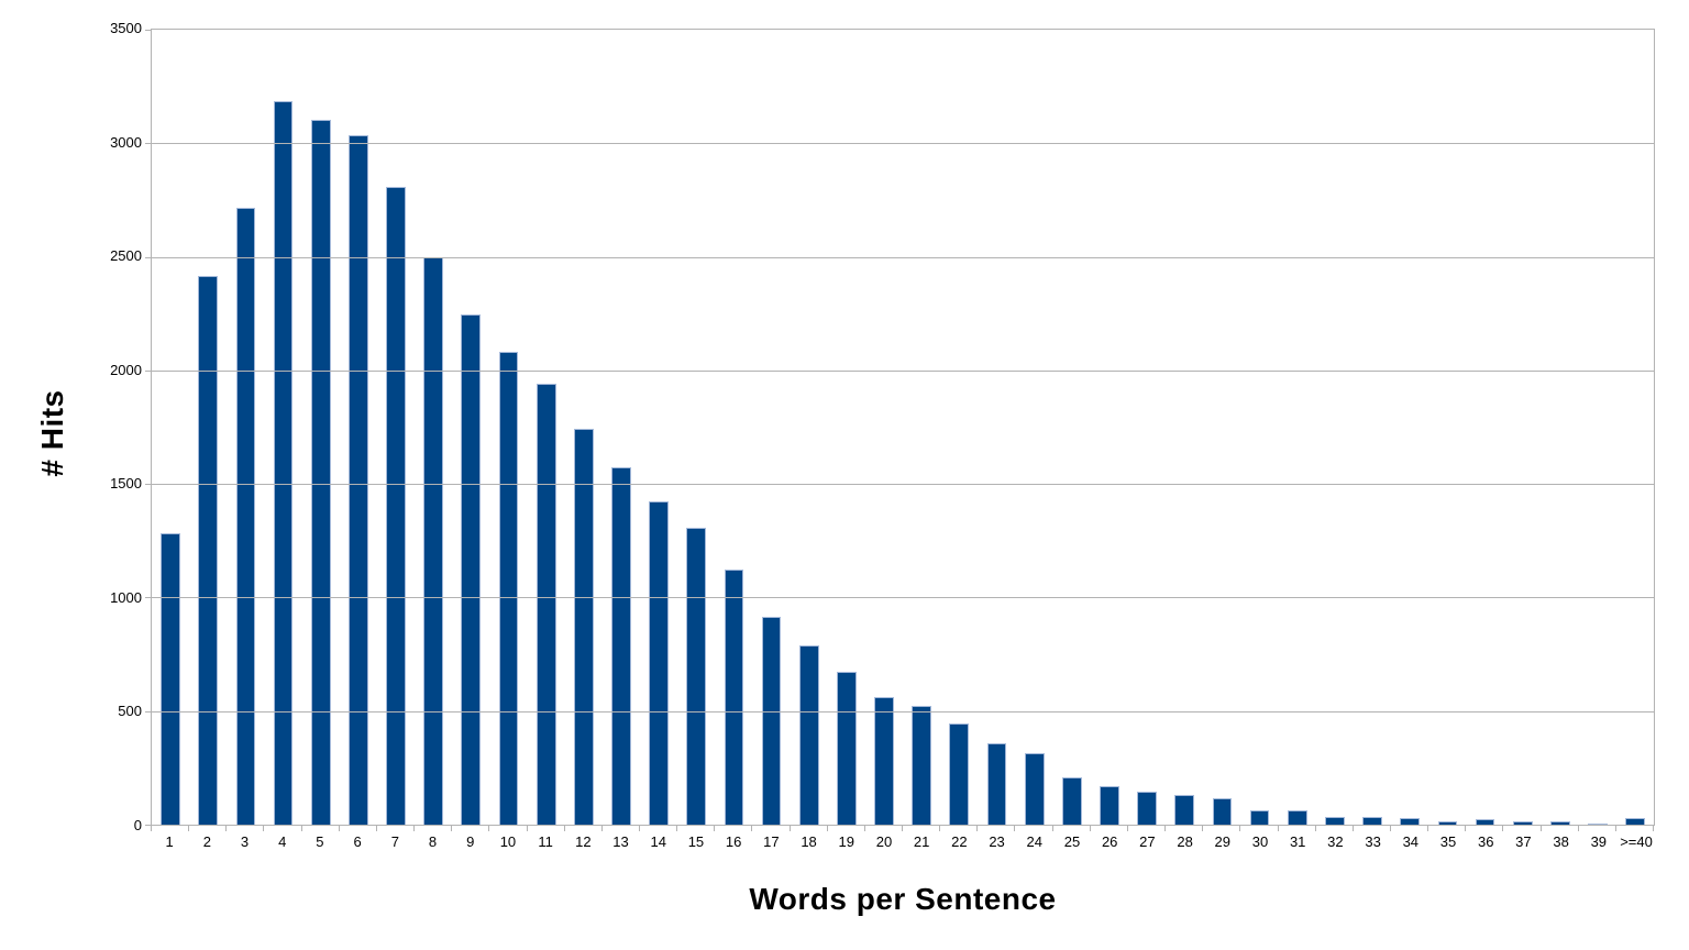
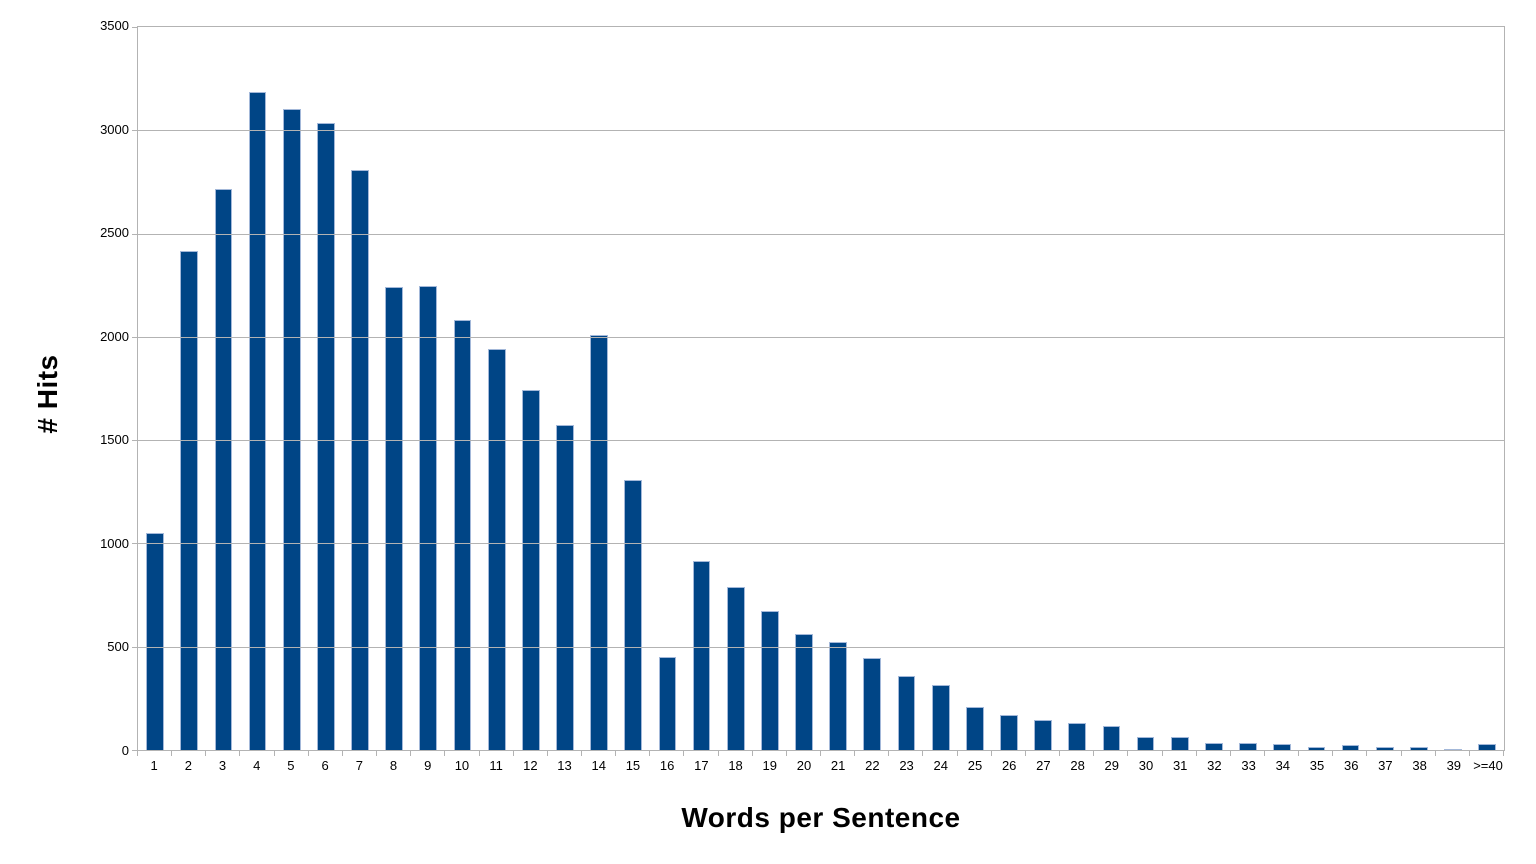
1: 1280 -> 1050
8: 2500 -> 2240
14: 1420 -> 2010
16: 1120 -> 450
